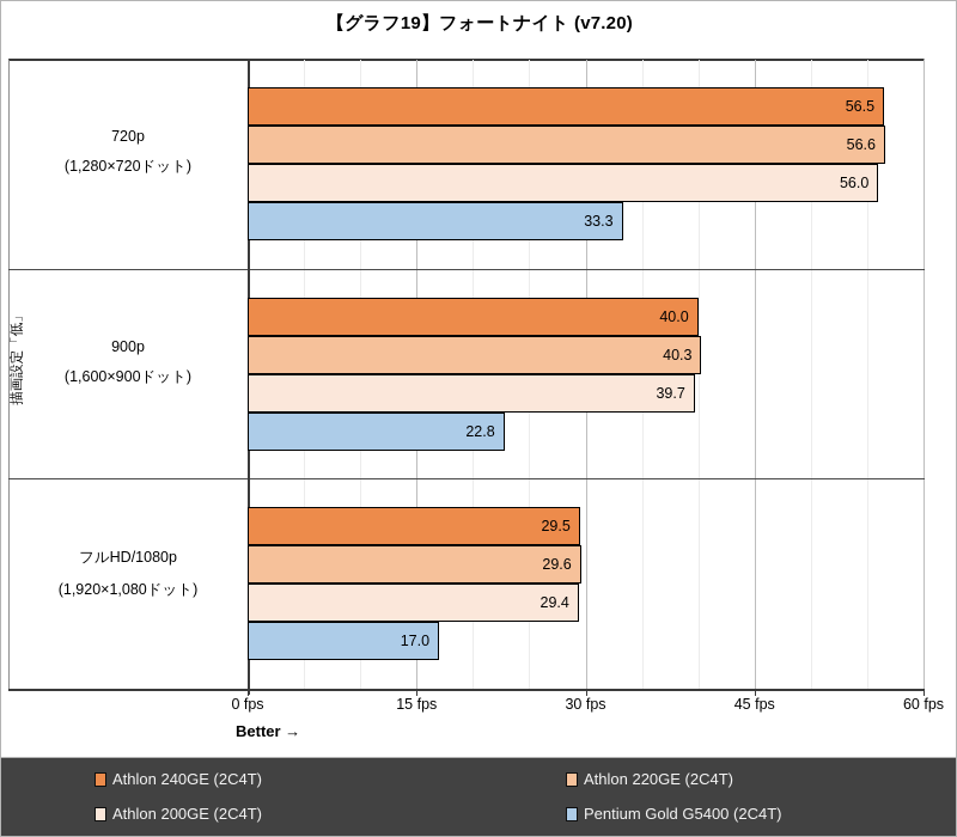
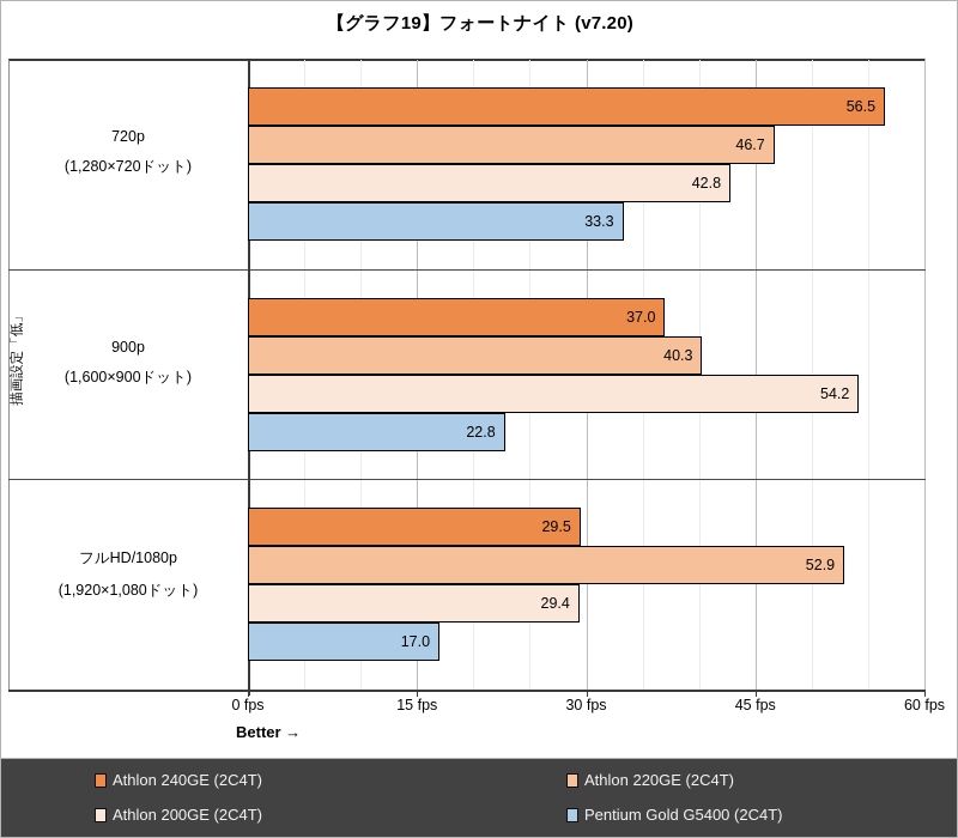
Athlon 220GE (2C4T)/720p (1,280×720ドット): 56.6 -> 46.7
Athlon 200GE (2C4T)/720p (1,280×720ドット): 56.0 -> 42.8
Athlon 240GE (2C4T)/900p (1,600×900ドット): 40.0 -> 37.0
Athlon 200GE (2C4T)/900p (1,600×900ドット): 39.7 -> 54.2
Athlon 220GE (2C4T)/フルHD/1080p (1,920×1,080ドット): 29.6 -> 52.9
